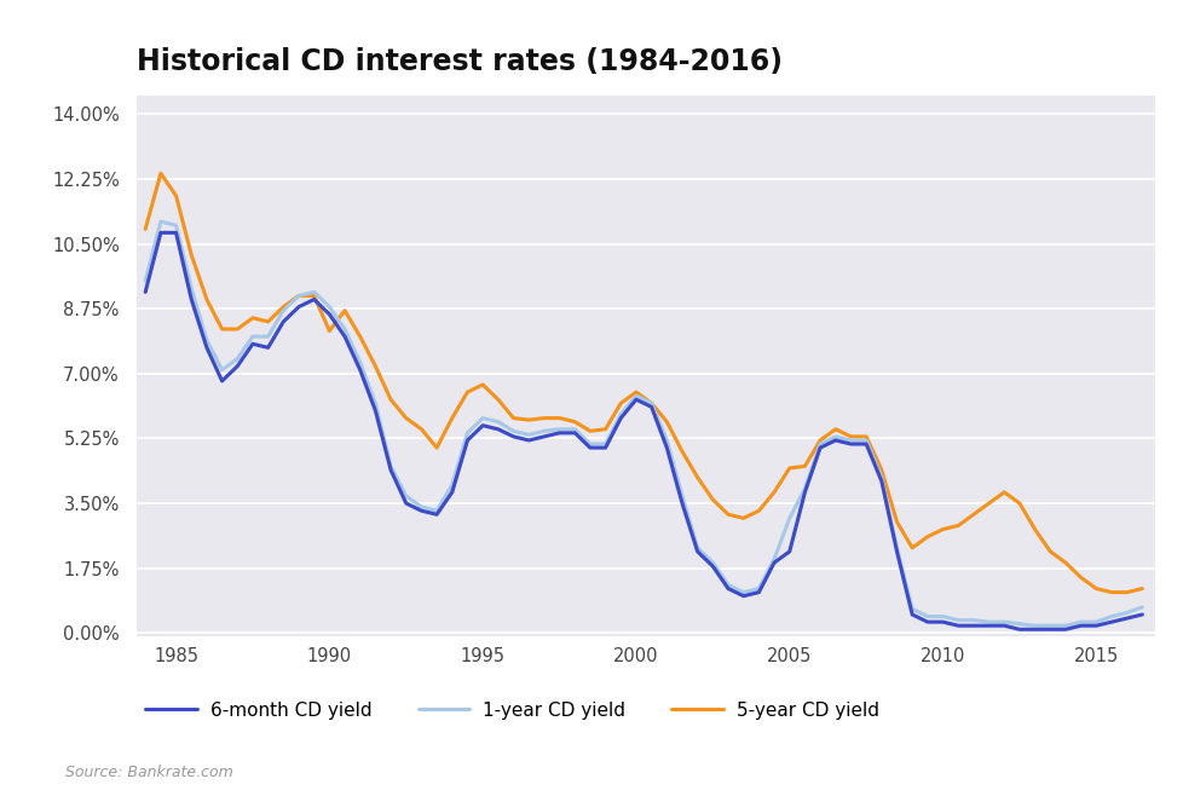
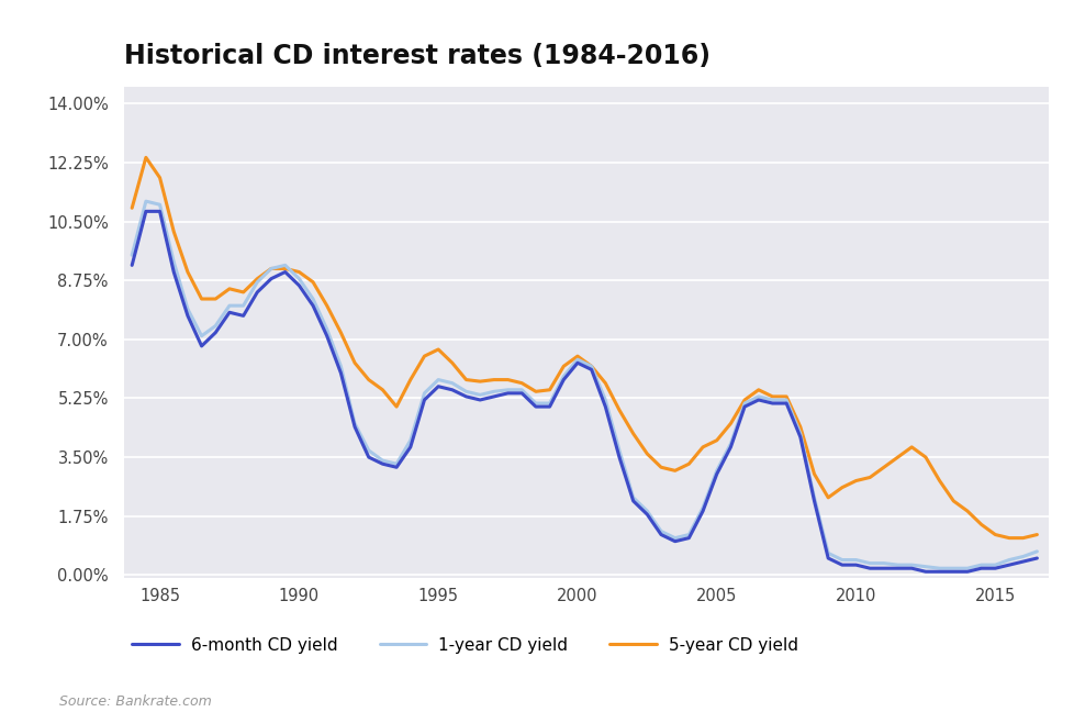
5-year CD yield/1990: 8.15% -> 9.00%
6-month CD yield/2005: 2.2% -> 3.0%
5-year CD yield/2005: 4.45% -> 4.00%
